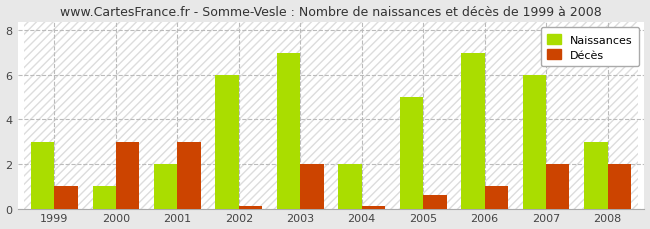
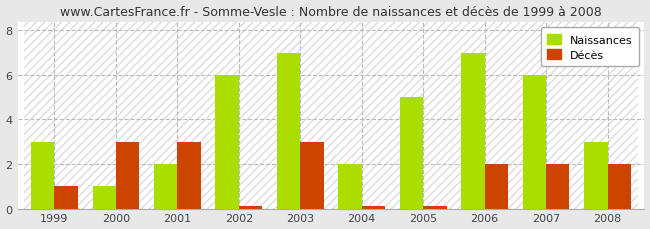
Décès/2003: 2.0 -> 3.0
Décès/2005: 0.6 -> 0.1
Décès/2006: 1.0 -> 2.0
